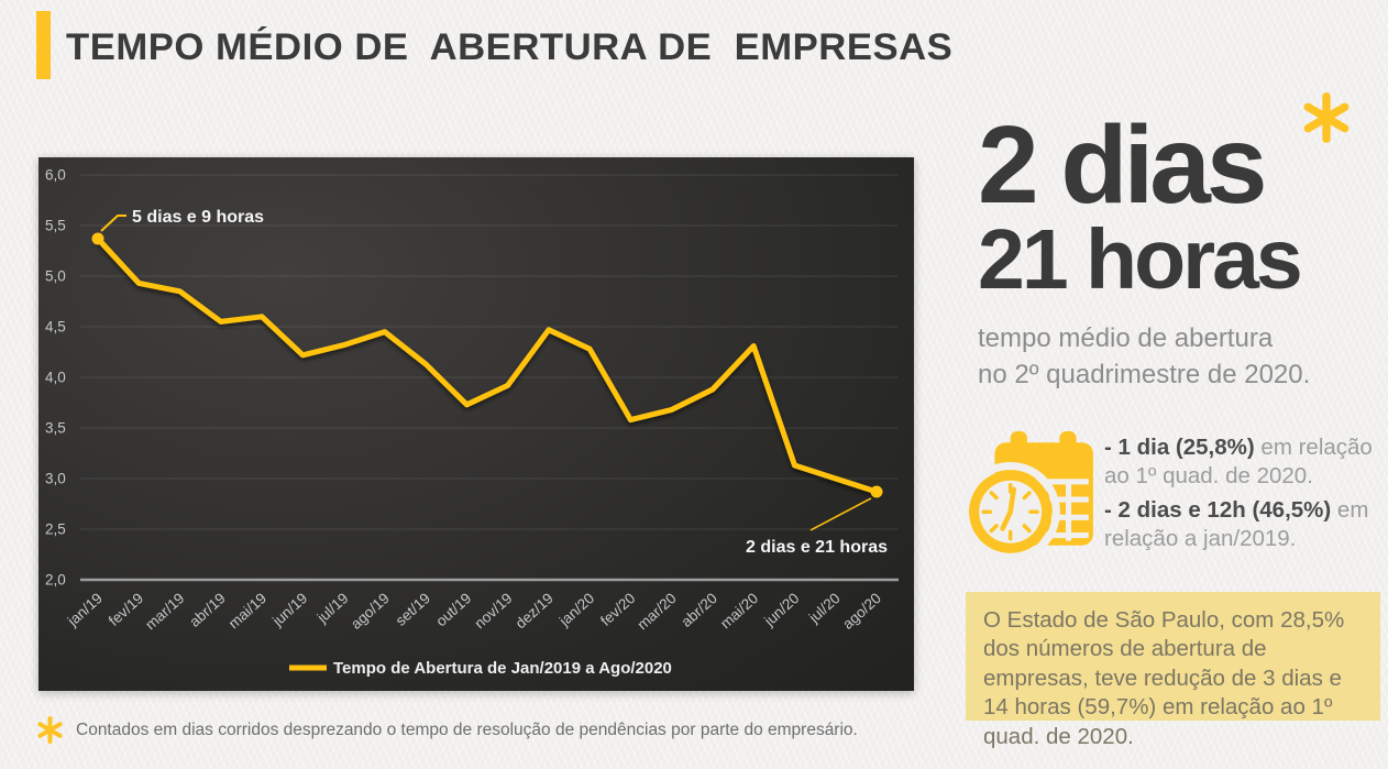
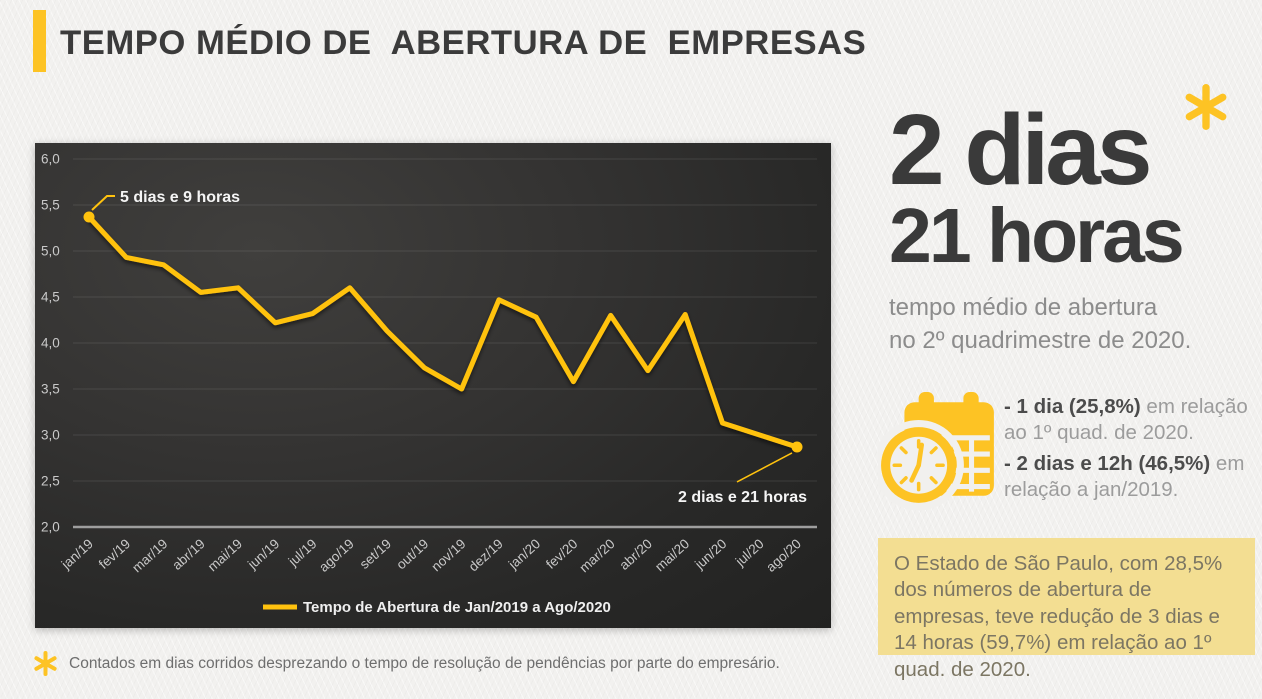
ago/19: 4,5 -> 4,6
nov/19: 3,9 -> 3,5
mar/20: 3,7 -> 4,3
abr/20: 3,9 -> 3,7
